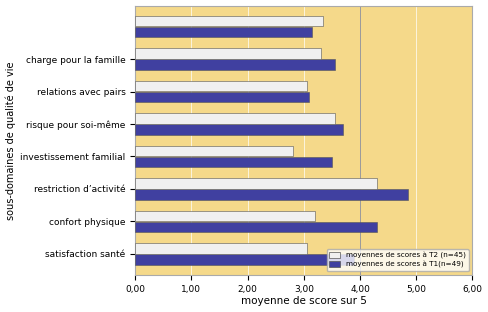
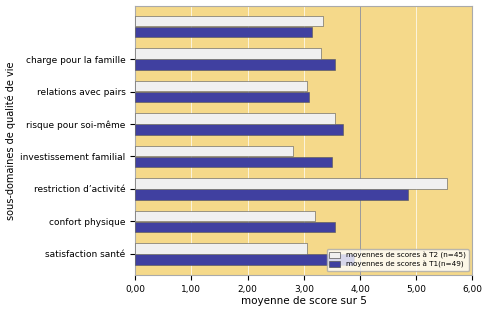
moyennes de scores à T2 (n=45)/restriction d’activité: 4,30 -> 5,54
moyennes de scores à T1(n=49)/confort physique: 4,30 -> 3,56
